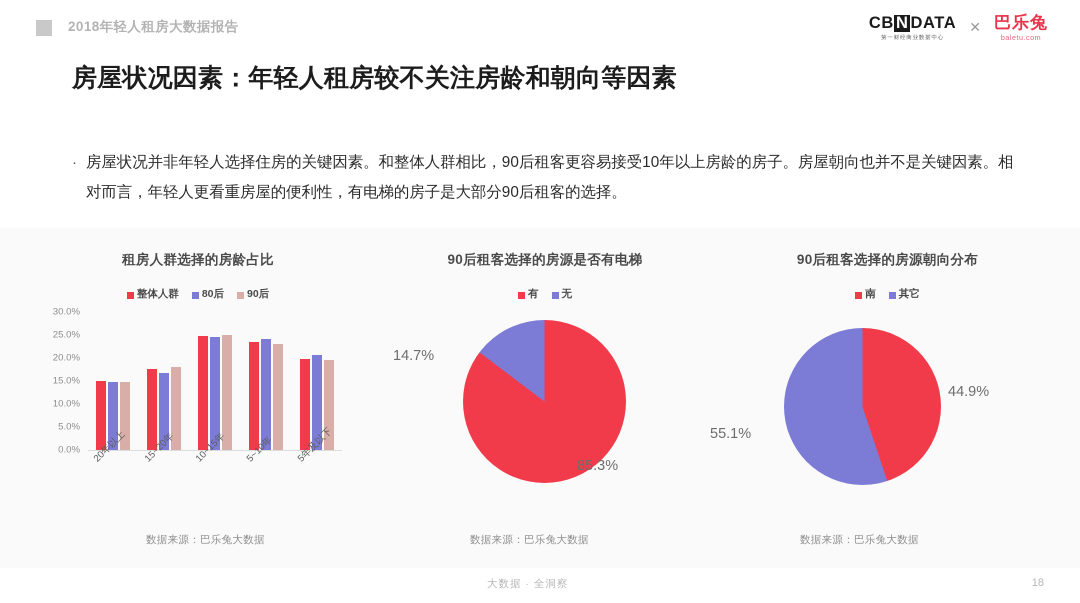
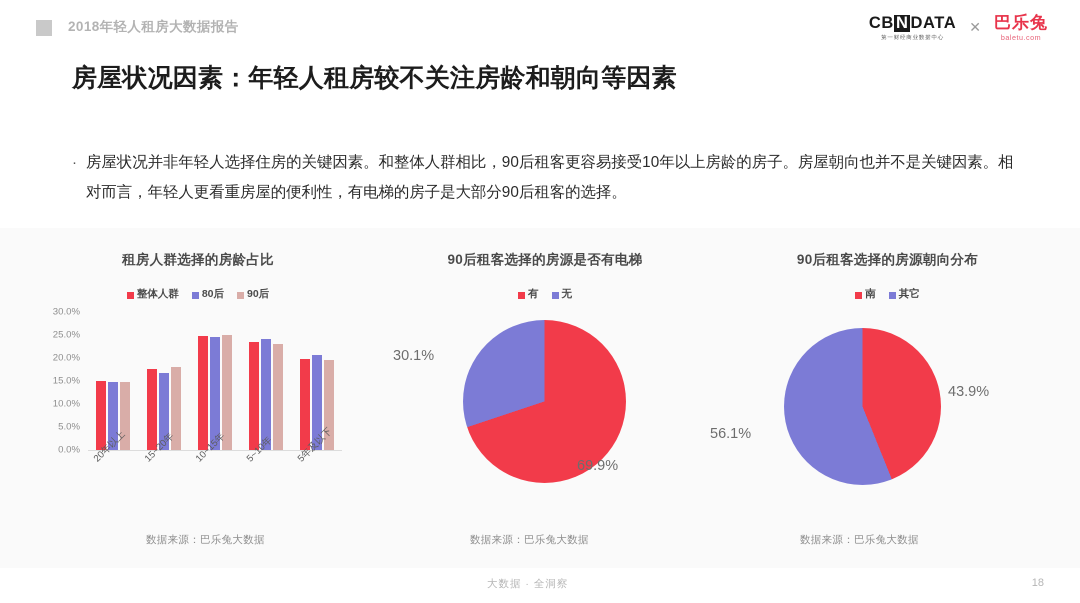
90后租客选择的房源是否有电梯/有: 85.3% -> 69.9%
90后租客选择的房源是否有电梯/无: 14.7% -> 30.1%
90后租客选择的房源朝向分布/南: 44.9% -> 43.9%
90后租客选择的房源朝向分布/其它: 55.1% -> 56.1%
